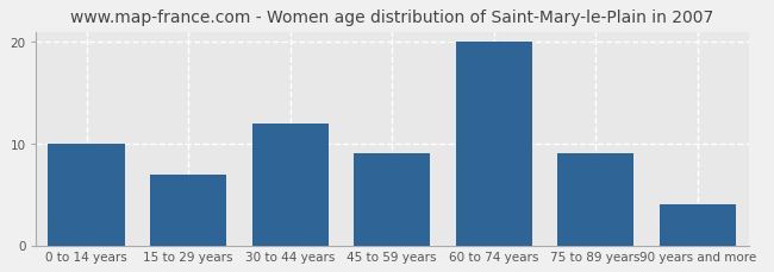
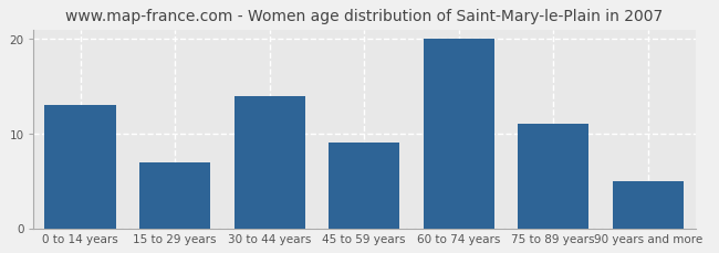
0 to 14 years: 10 -> 13
30 to 44 years: 12 -> 14
75 to 89 years: 9 -> 11
90 years and more: 4 -> 5
